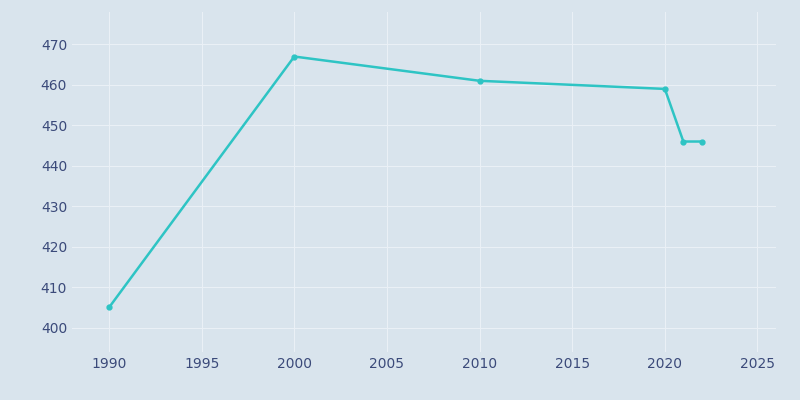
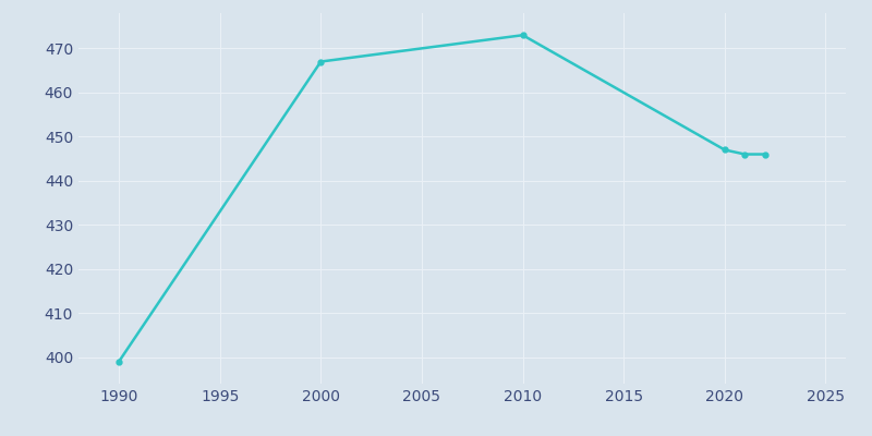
1990: 405 -> 399
2010: 461 -> 473
2020: 459 -> 447
